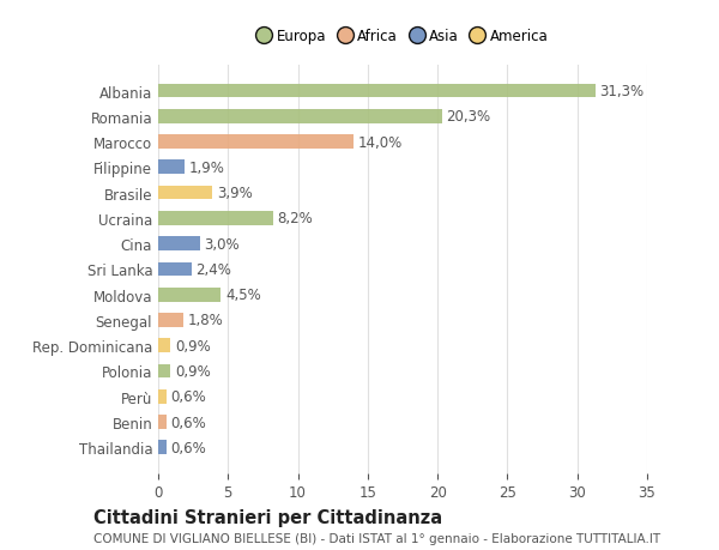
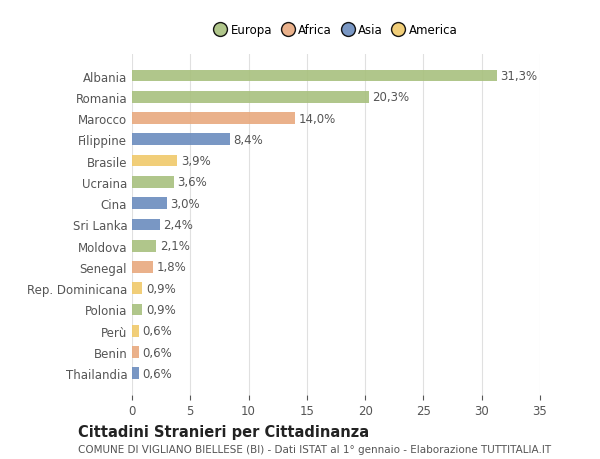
Filippine: 1,9% -> 8,4%
Ucraina: 8,2% -> 3,6%
Moldova: 4,5% -> 2,1%
